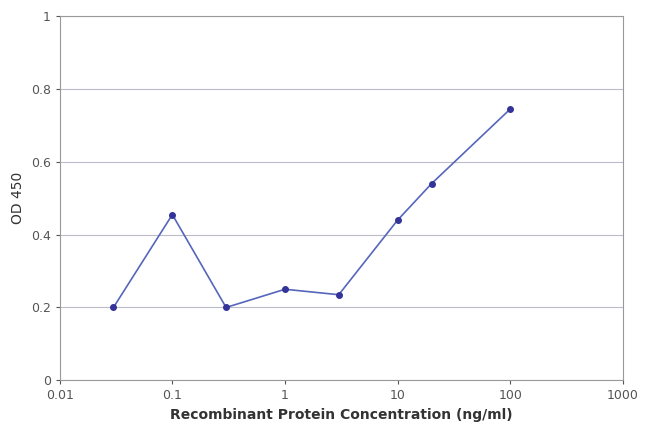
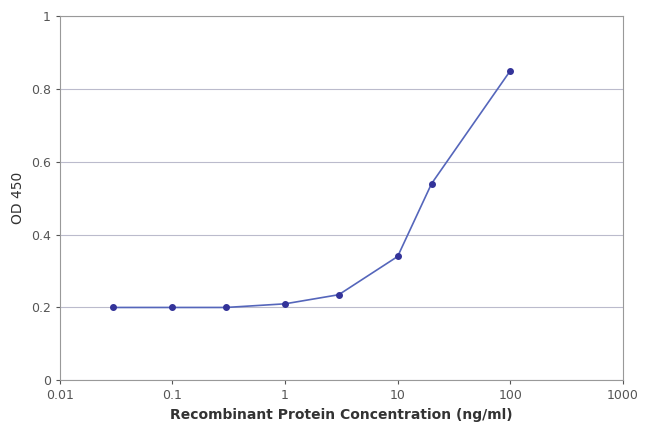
0.1: 0.455 -> 0.200
1: 0.250 -> 0.210
10: 0.440 -> 0.340
100: 0.745 -> 0.850
